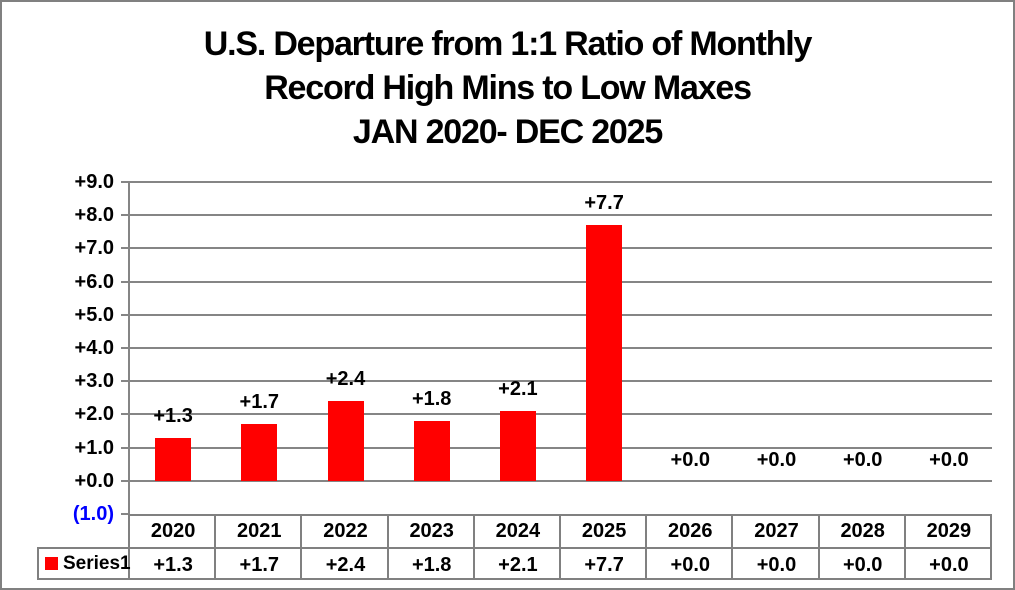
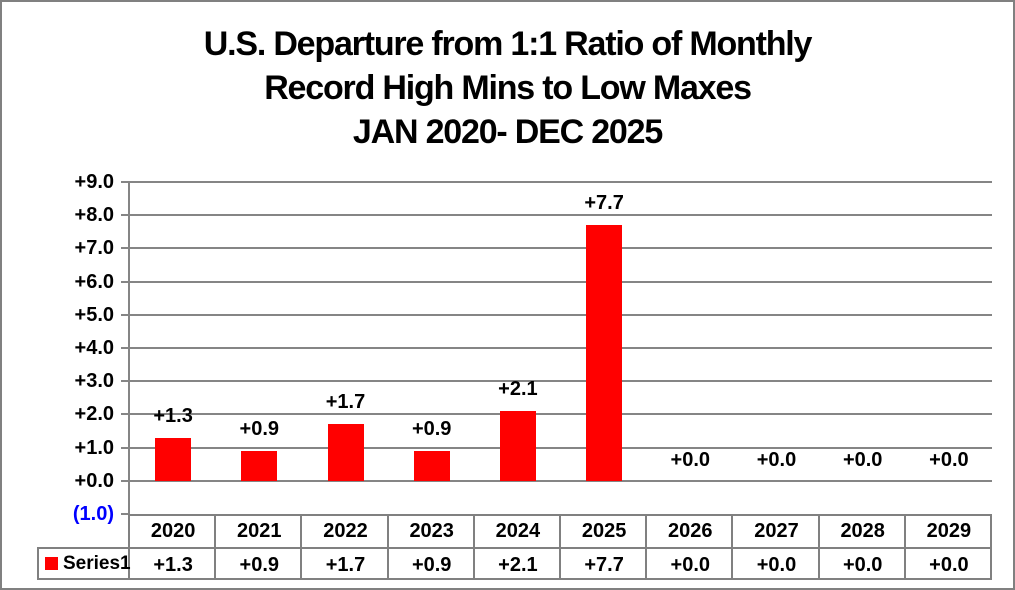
2021: +1.7 -> +0.9
2022: +2.4 -> +1.7
2023: +1.8 -> +0.9
